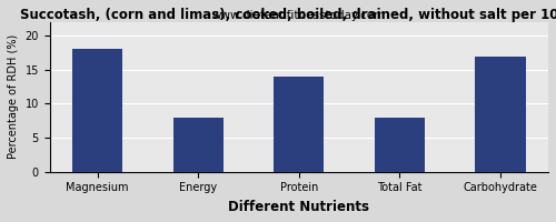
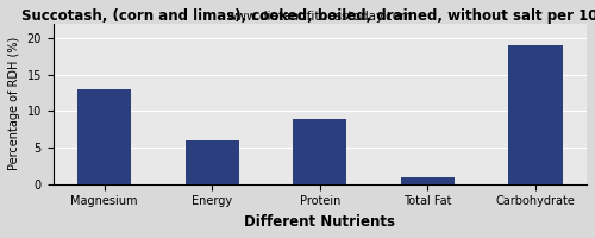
Magnesium: 18 -> 13
Energy: 8 -> 6
Protein: 14 -> 9
Total Fat: 8 -> 1
Carbohydrate: 17 -> 19
